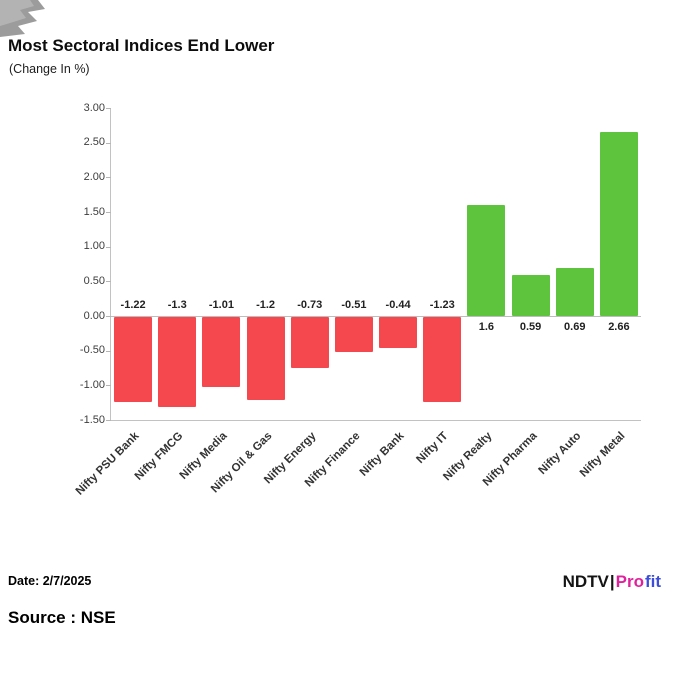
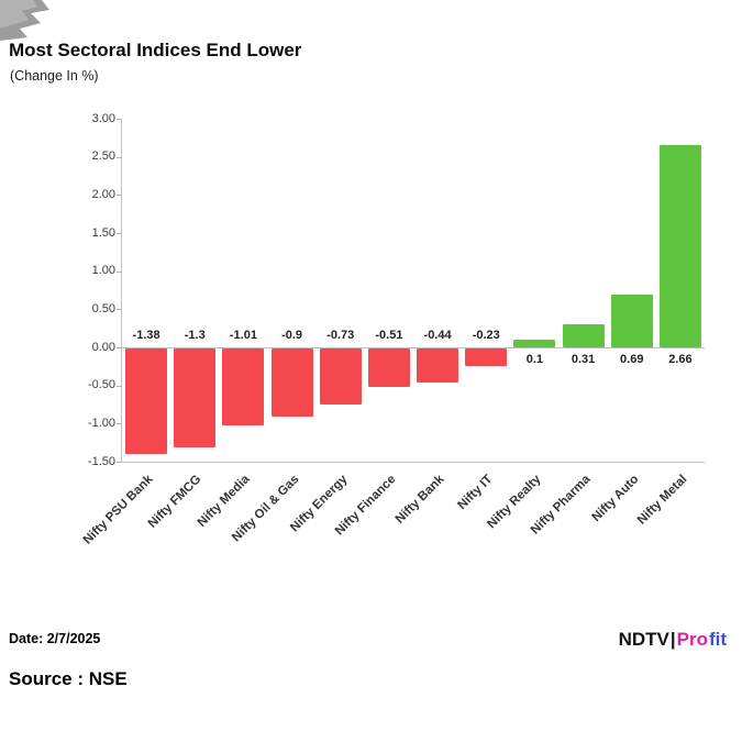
Nifty PSU Bank: -1.22 -> -1.38
Nifty Oil & Gas: -1.2 -> -0.9
Nifty IT: -1.23 -> -0.23
Nifty Realty: 1.6 -> 0.1
Nifty Pharma: 0.59 -> 0.31
